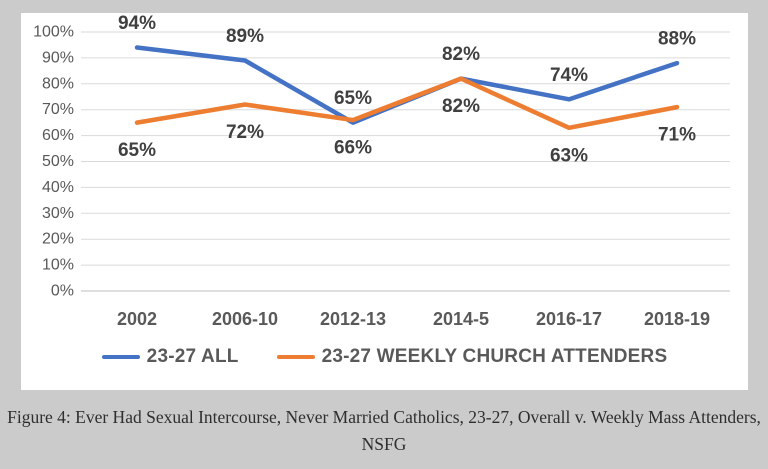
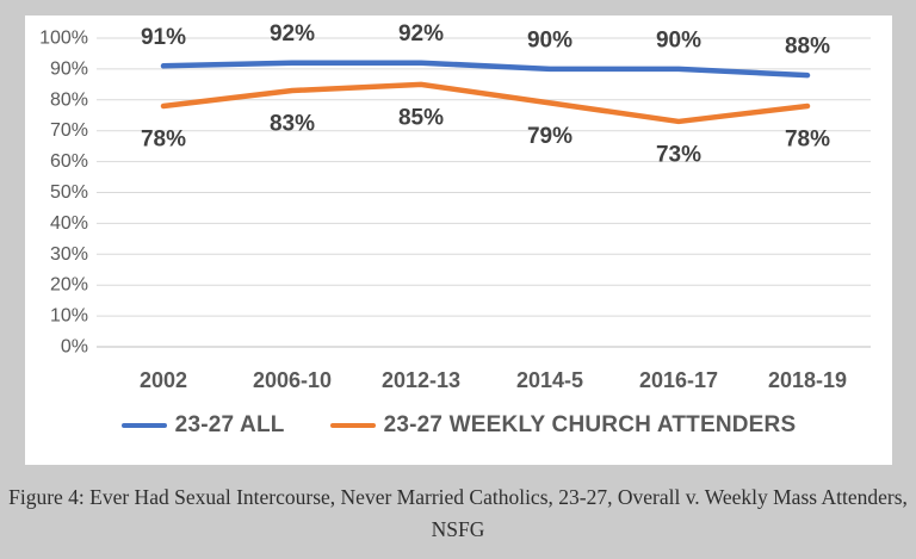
23-27 ALL/2002: 94% -> 91%
23-27 WEEKLY CHURCH ATTENDERS/2002: 65% -> 78%
23-27 ALL/2006-10: 89% -> 92%
23-27 WEEKLY CHURCH ATTENDERS/2006-10: 72% -> 83%
23-27 ALL/2012-13: 65% -> 92%
23-27 WEEKLY CHURCH ATTENDERS/2012-13: 66% -> 85%
23-27 ALL/2014-5: 82% -> 90%
23-27 WEEKLY CHURCH ATTENDERS/2014-5: 82% -> 79%
23-27 ALL/2016-17: 74% -> 90%
23-27 WEEKLY CHURCH ATTENDERS/2016-17: 63% -> 73%
23-27 WEEKLY CHURCH ATTENDERS/2018-19: 71% -> 78%
